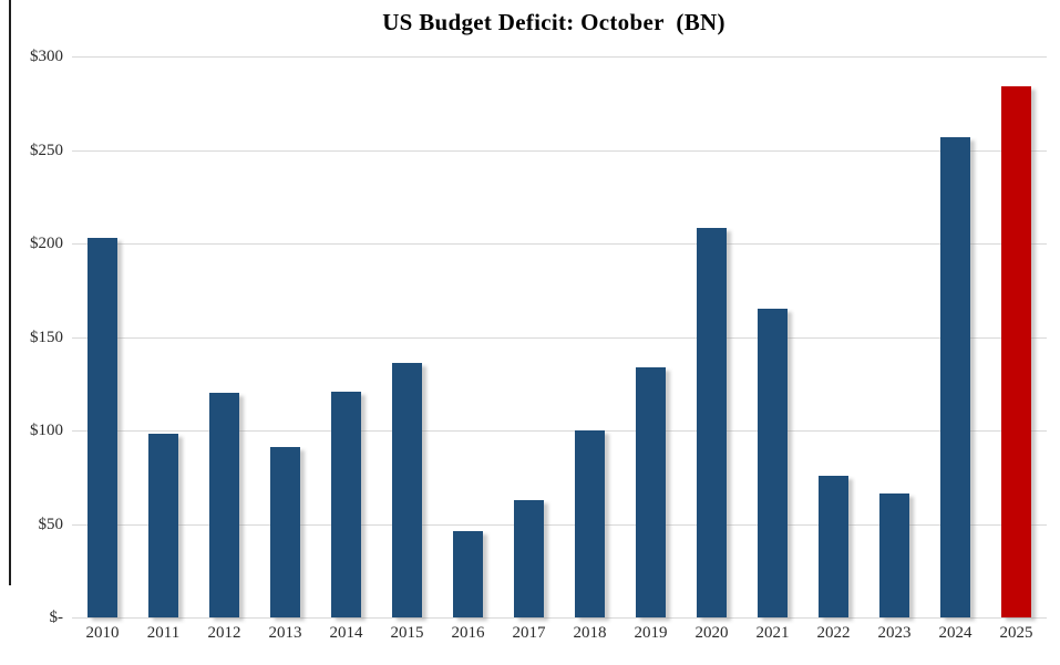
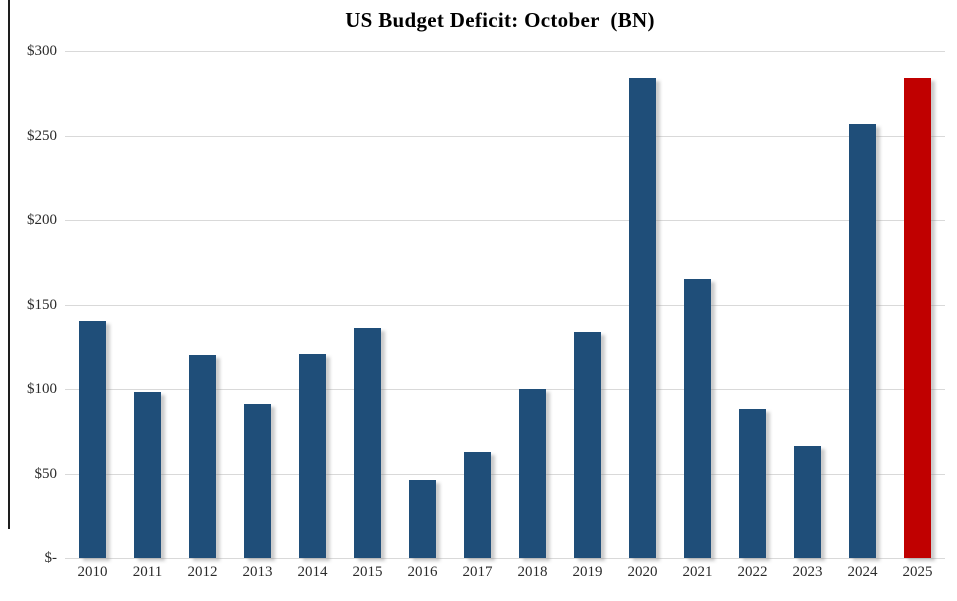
2010: $203 -> $140
2020: $208 -> $284
2022: $76 -> $88
